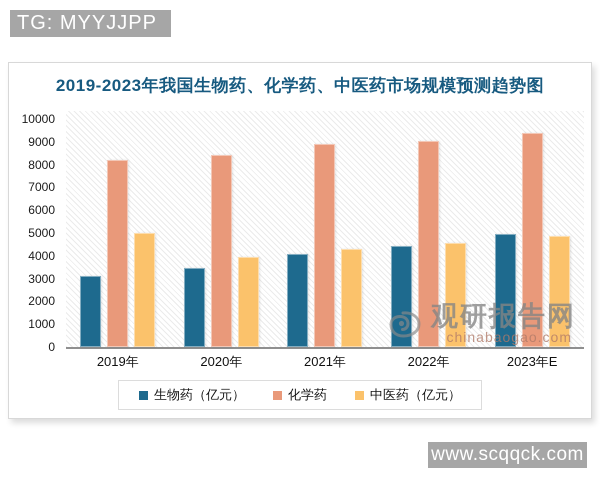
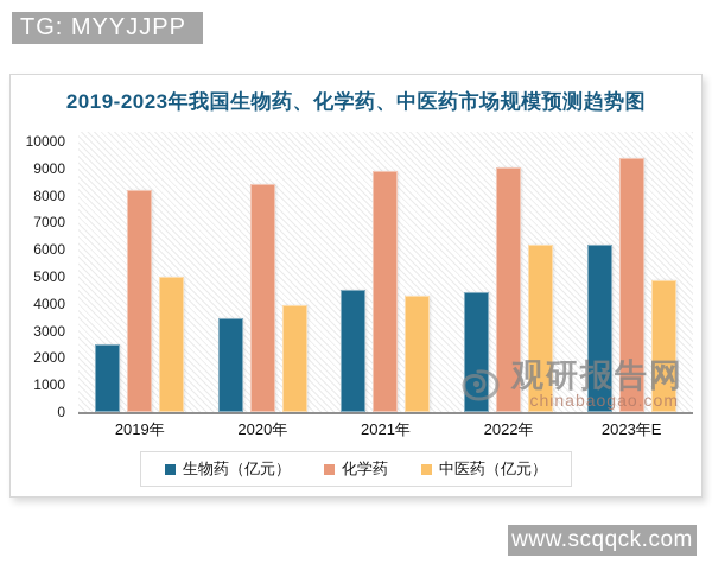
生物药（亿元）/2019年: 3100 -> 2500
生物药（亿元）/2021年: 4100 -> 4500
中医药（亿元）/2022年: 4600 -> 6200
生物药（亿元）/2023年E: 5000 -> 6200
